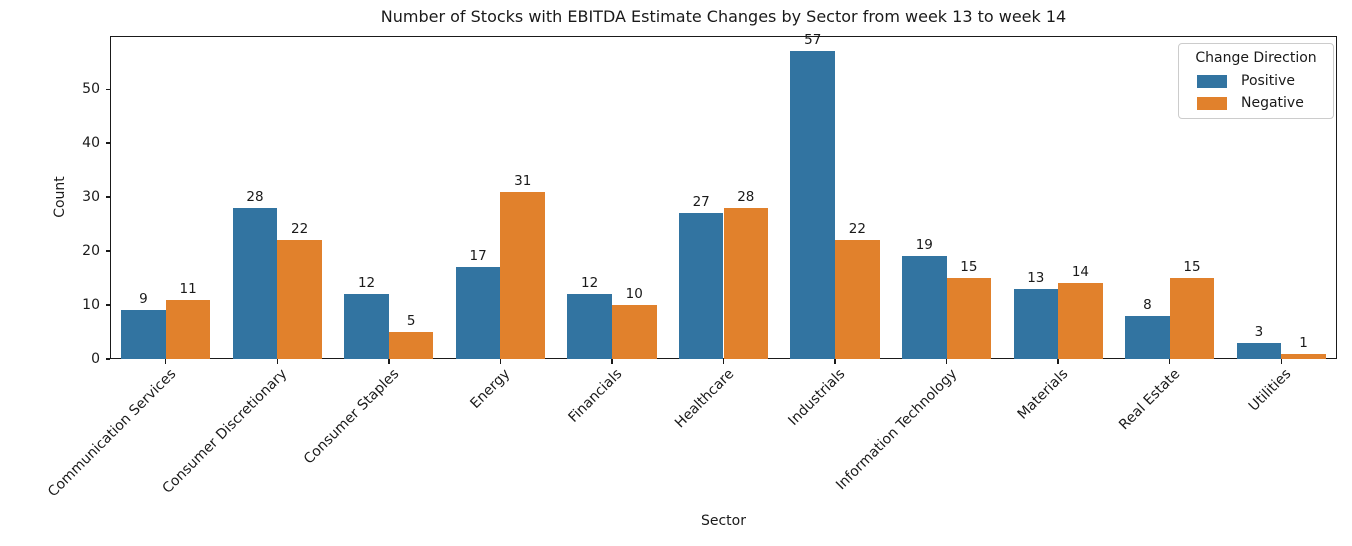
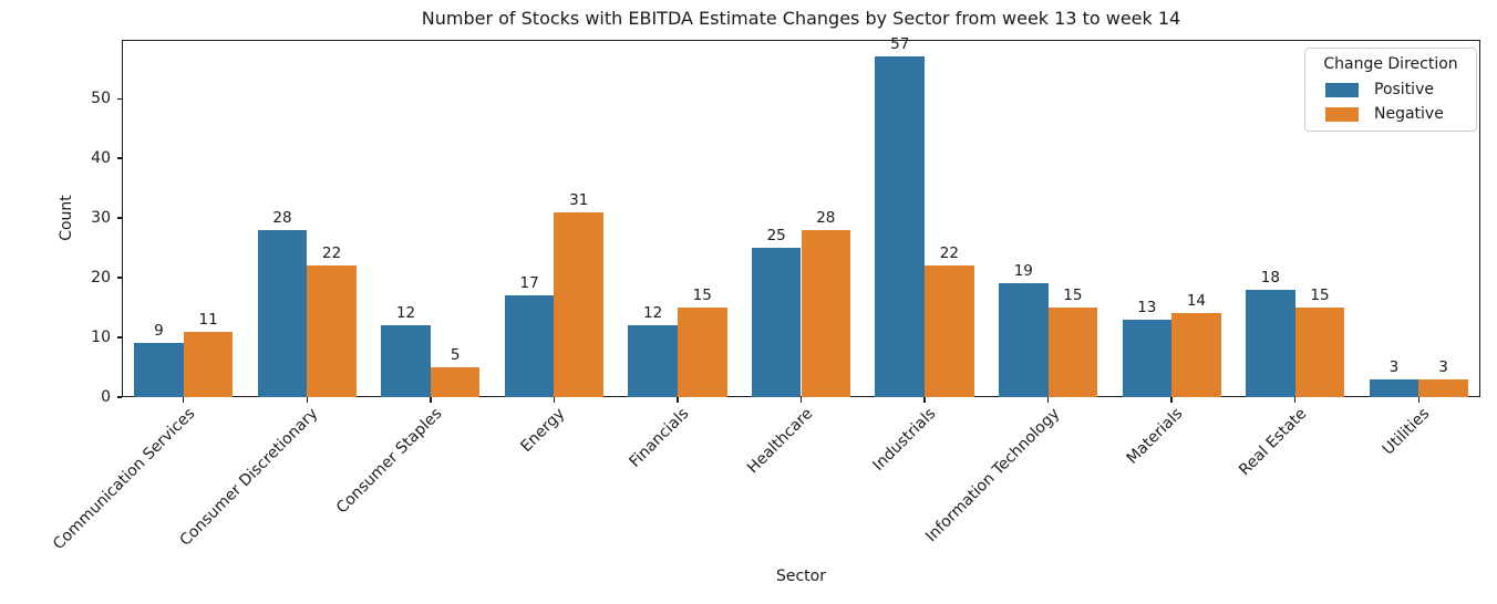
Negative/Financials: 10 -> 15
Positive/Healthcare: 27 -> 25
Positive/Real Estate: 8 -> 18
Negative/Utilities: 1 -> 3
